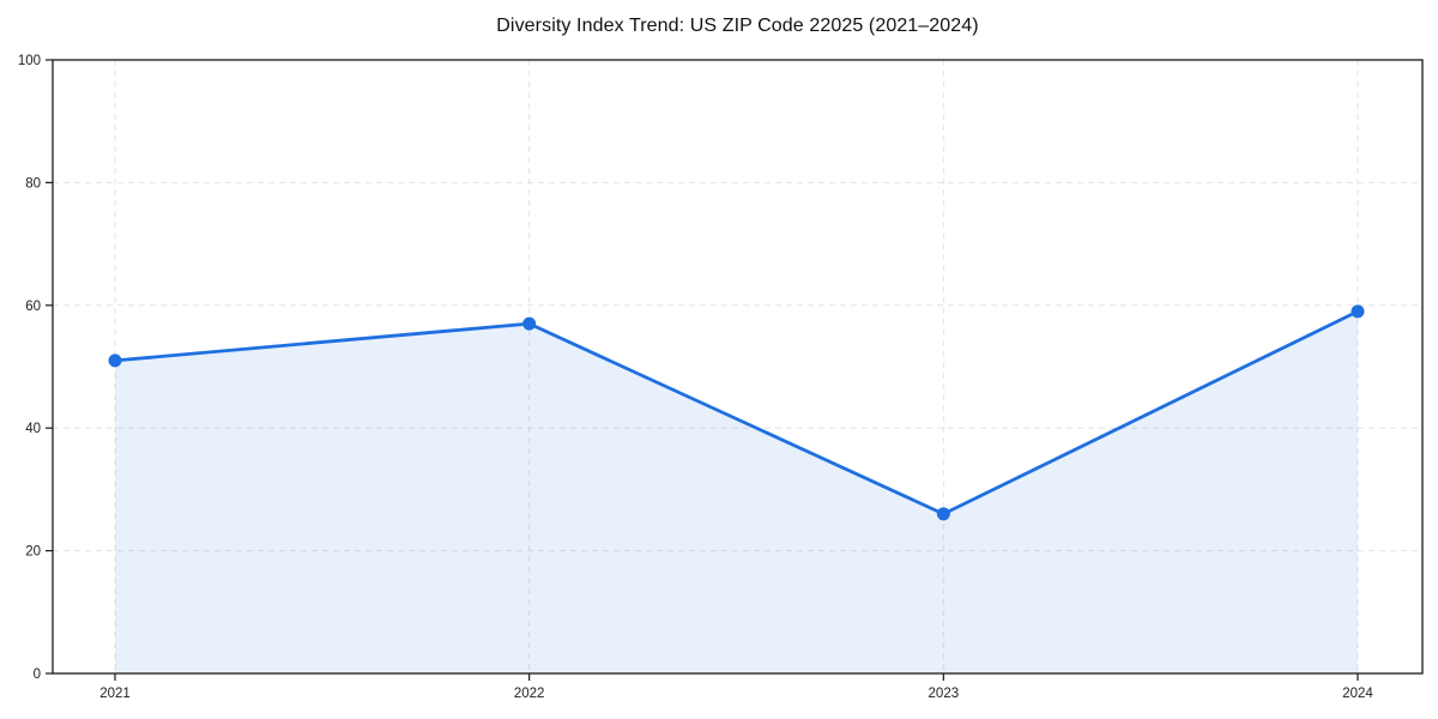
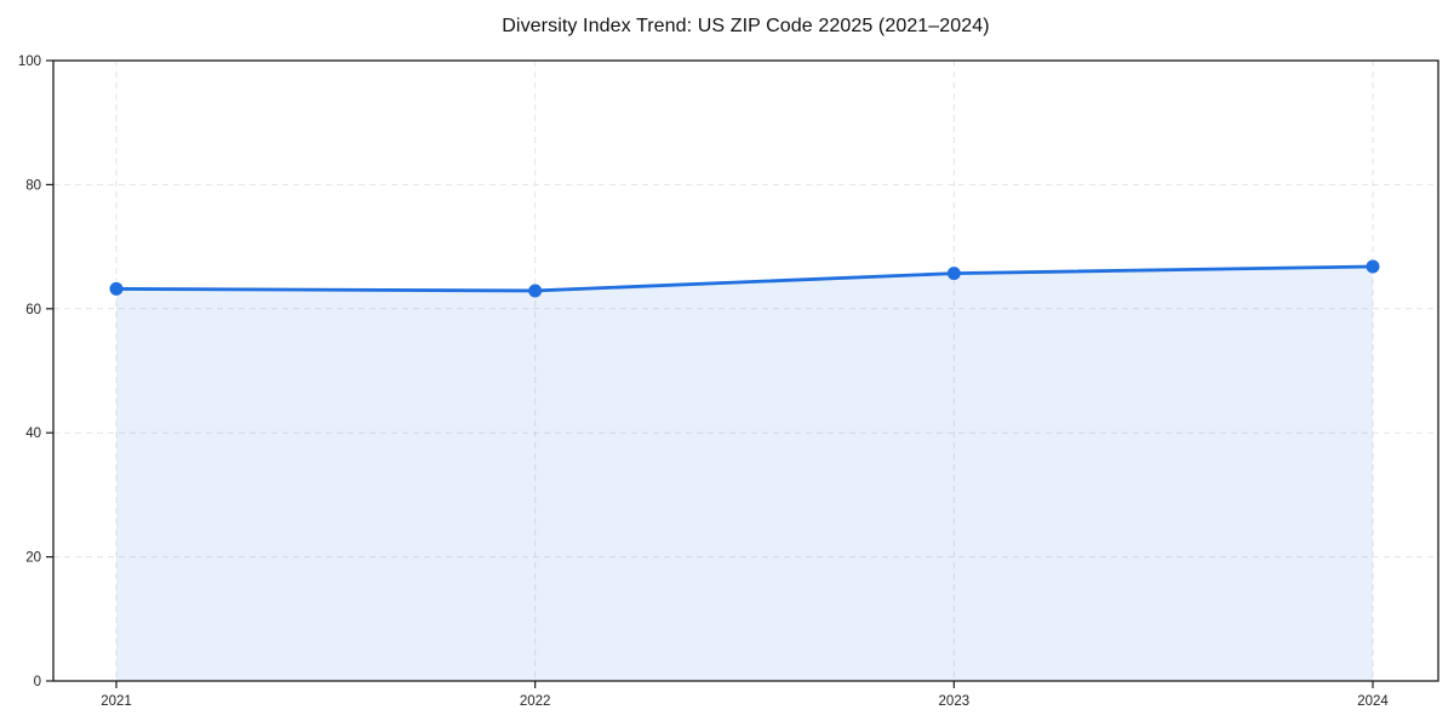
2021: 51 -> 63
2022: 57 -> 63
2023: 26 -> 66
2024: 59 -> 67
